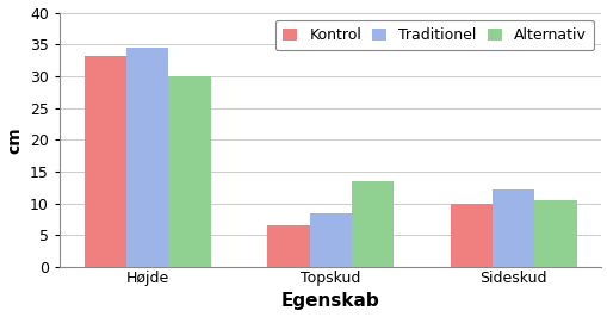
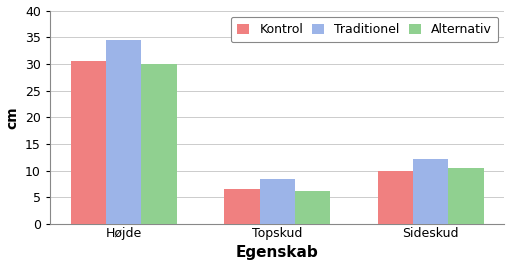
Kontrol/Højde: 33.2 -> 30.5
Alternativ/Topskud: 13.6 -> 6.2
